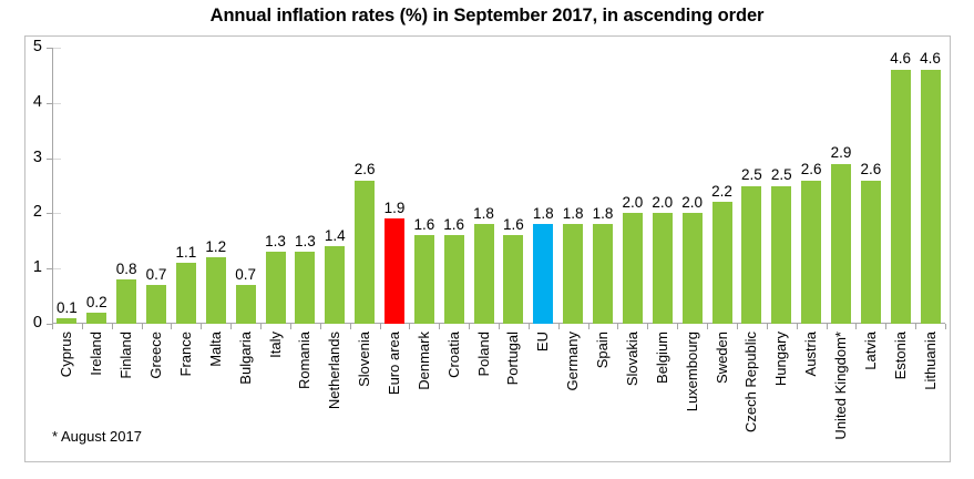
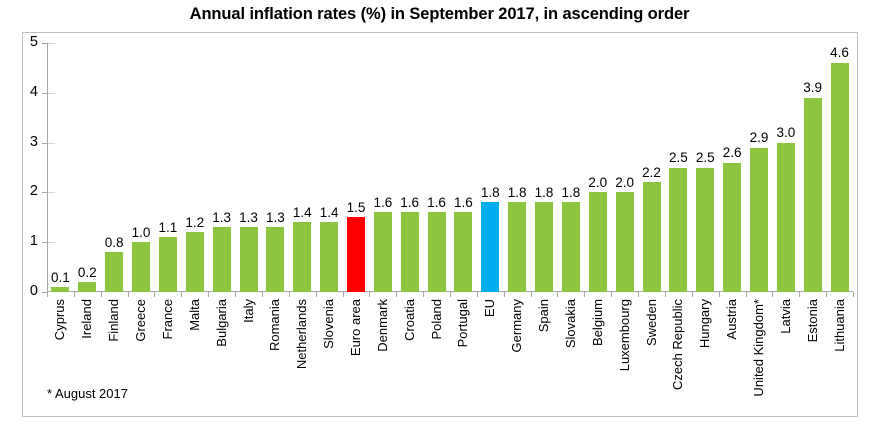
Greece: 0.7 -> 1.0
Bulgaria: 0.7 -> 1.3
Slovenia: 2.6 -> 1.4
Euro area: 1.9 -> 1.5
Poland: 1.8 -> 1.6
Slovakia: 2.0 -> 1.8
Latvia: 2.6 -> 3.0
Estonia: 4.6 -> 3.9
